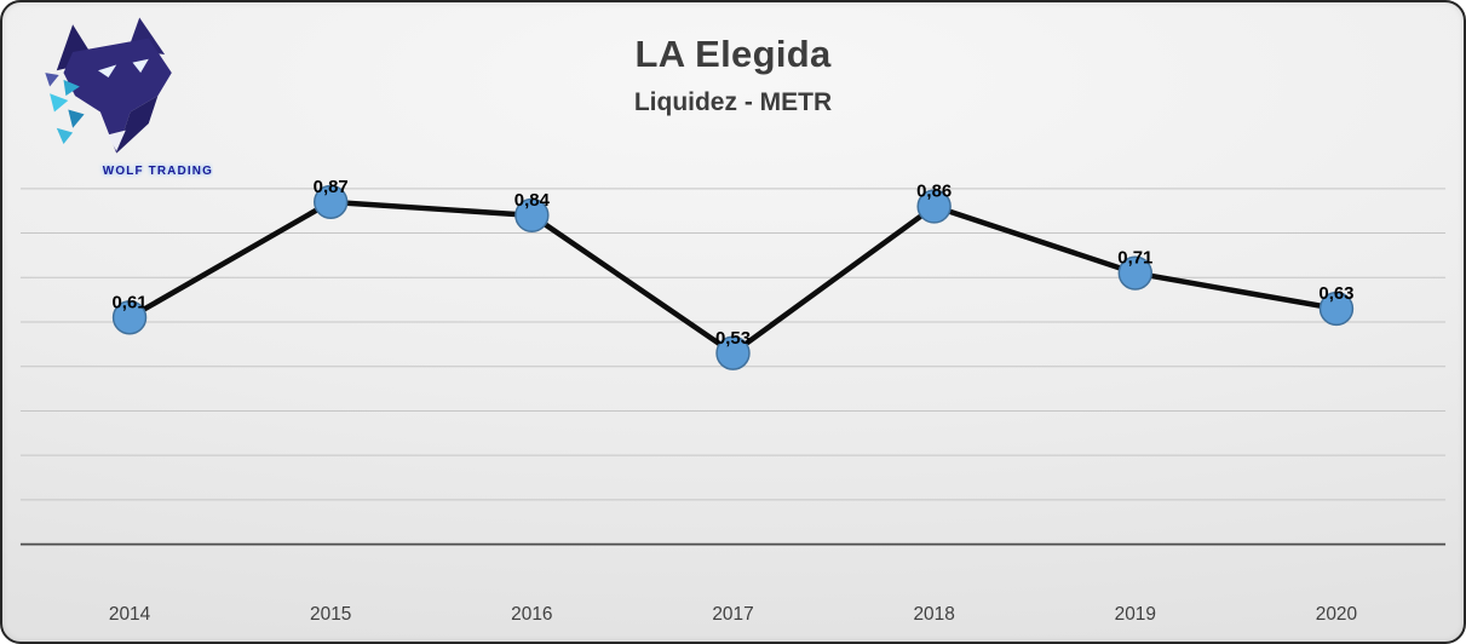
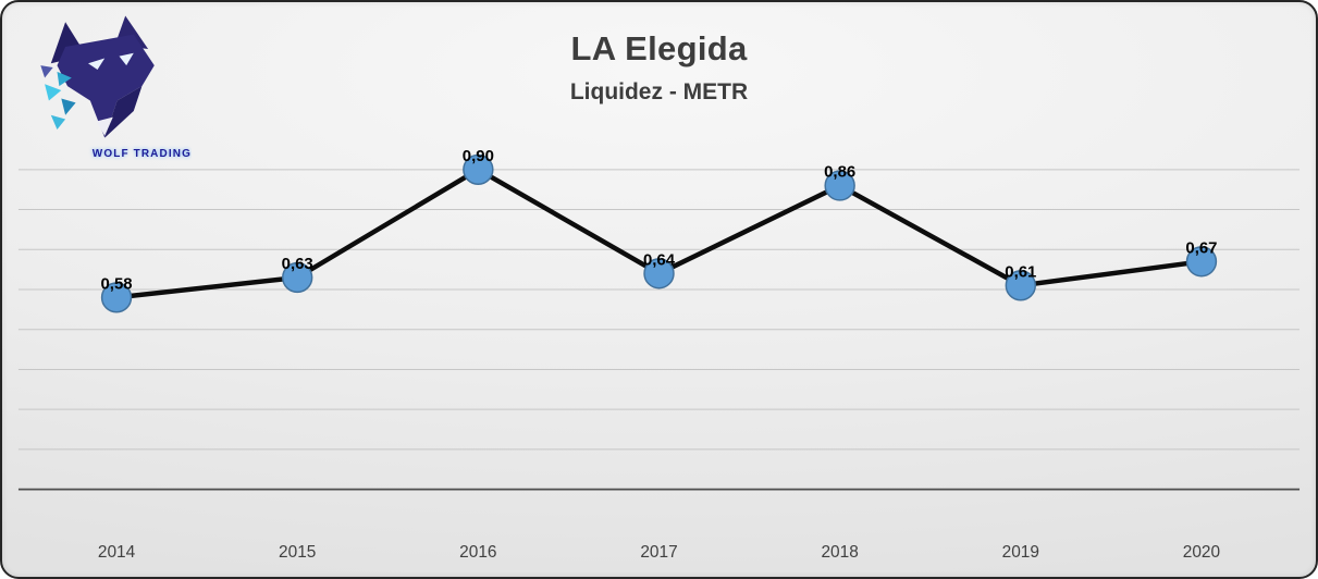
2014: 0,61 -> 0,58
2015: 0,87 -> 0,63
2016: 0,84 -> 0,90
2017: 0,53 -> 0,64
2019: 0,71 -> 0,61
2020: 0,63 -> 0,67
